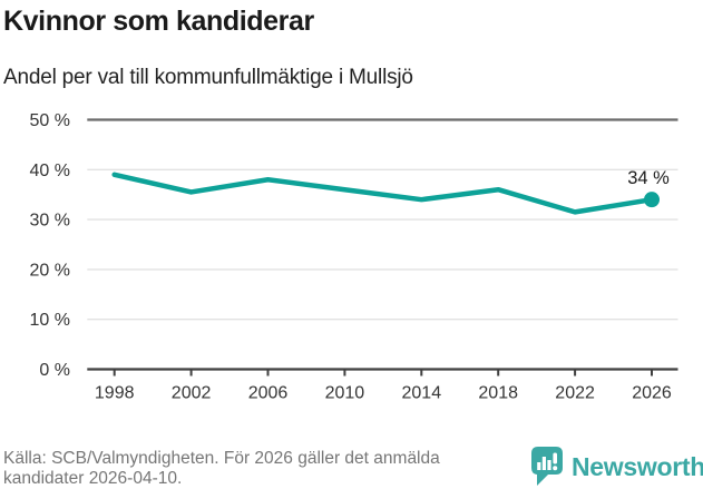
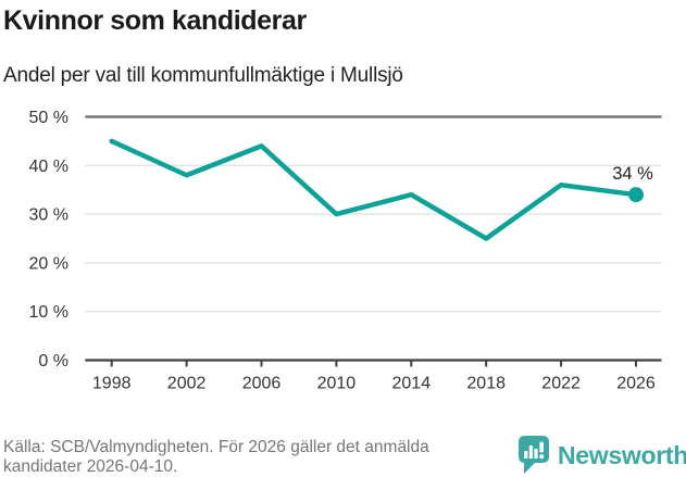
1998: 39% -> 45%
2002: 36% -> 38%
2006: 38% -> 44%
2010: 36% -> 30%
2018: 36% -> 25%
2022: 32% -> 36%
